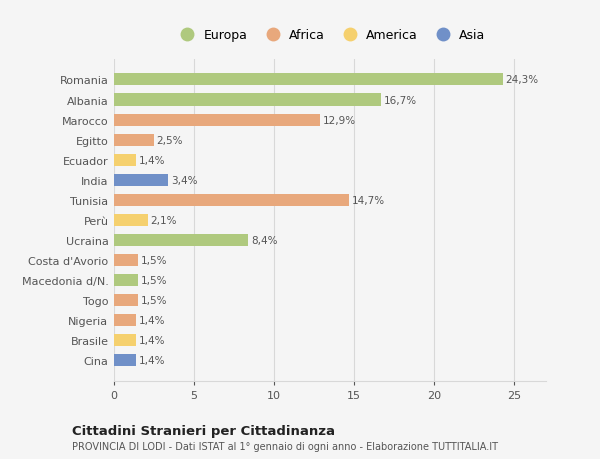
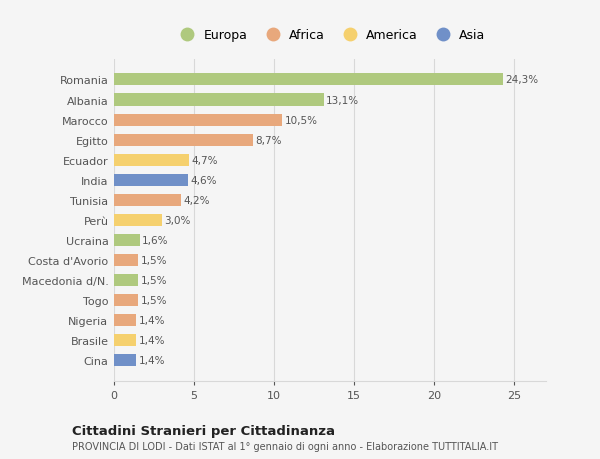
Albania: 16,7% -> 13,1%
Marocco: 12,9% -> 10,5%
Egitto: 2,5% -> 8,7%
Ecuador: 1,4% -> 4,7%
India: 3,4% -> 4,6%
Tunisia: 14,7% -> 4,2%
Perù: 2,1% -> 3,0%
Ucraina: 8,4% -> 1,6%
